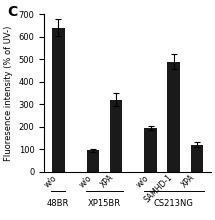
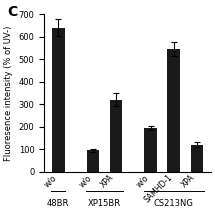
SAMHD-1: 490 -> 545
